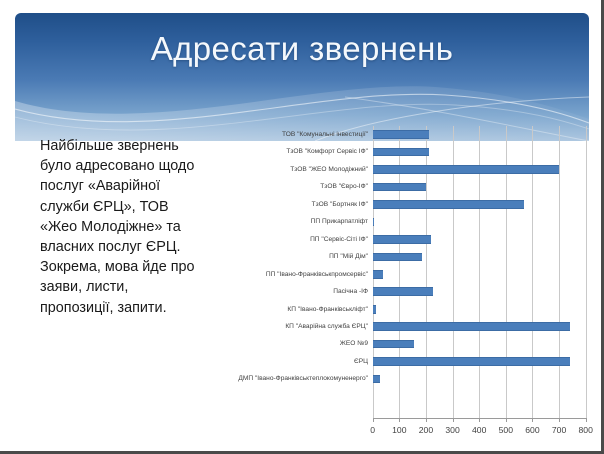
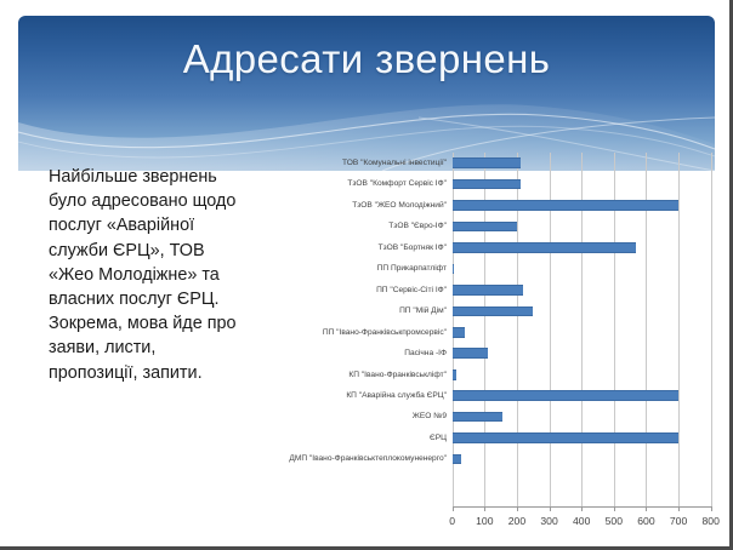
ПП "Мій Дім": 190 -> 250
Пасічна -ІФ: 230 -> 110
КП "Аварійна служба ЄРЦ": 740 -> 700
ЄРЦ: 740 -> 700
